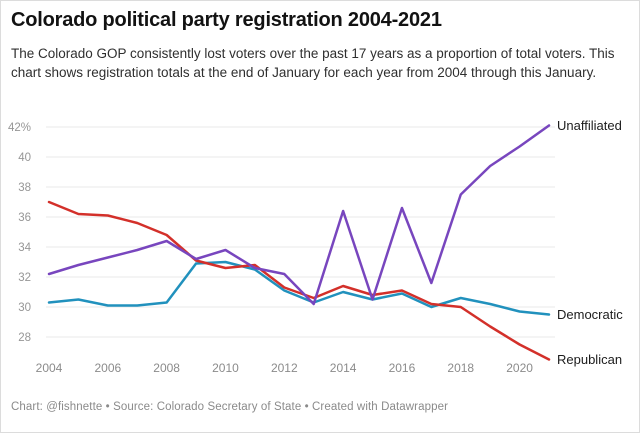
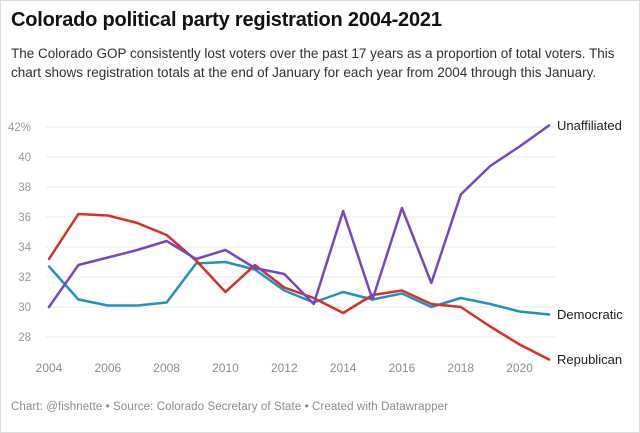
Democratic/2004: 30.3% -> 32.7%
Republican/2004: 37.0% -> 33.2%
Unaffiliated/2004: 32.2% -> 30.0%
Republican/2010: 32.6% -> 31.0%
Republican/2014: 31.4% -> 29.6%
